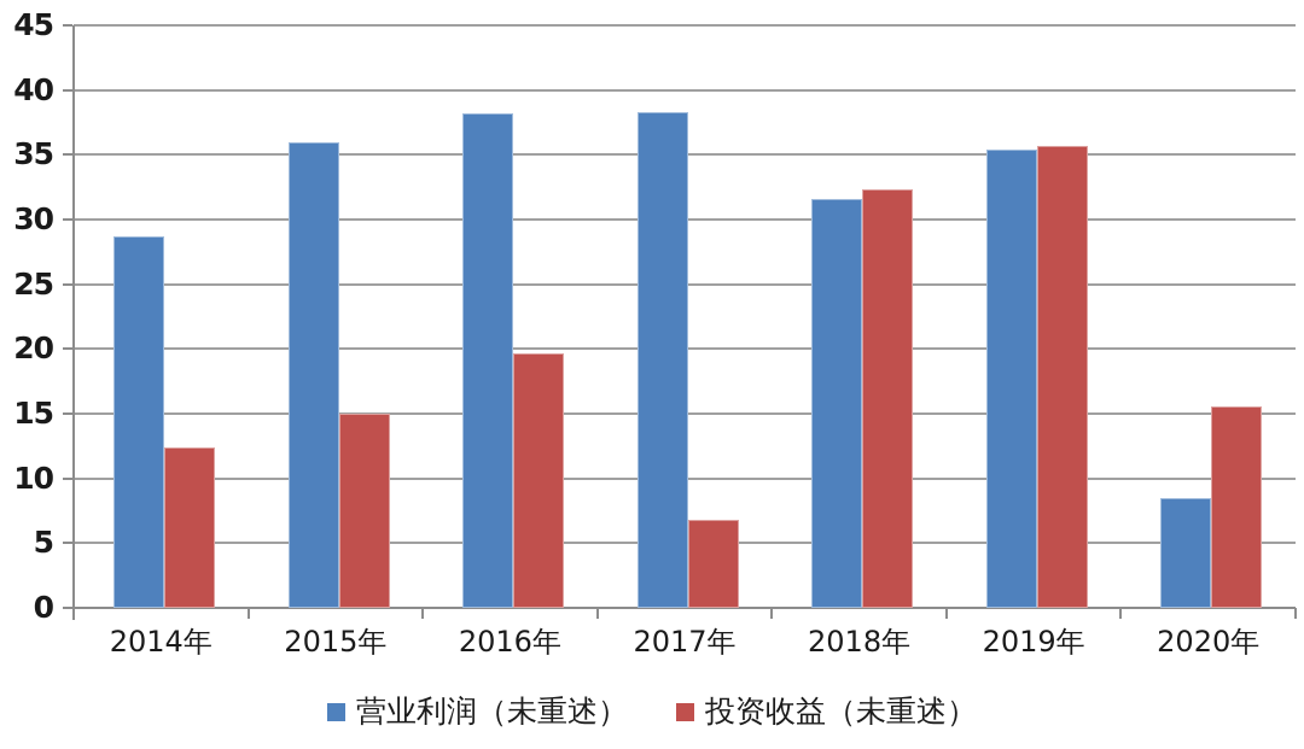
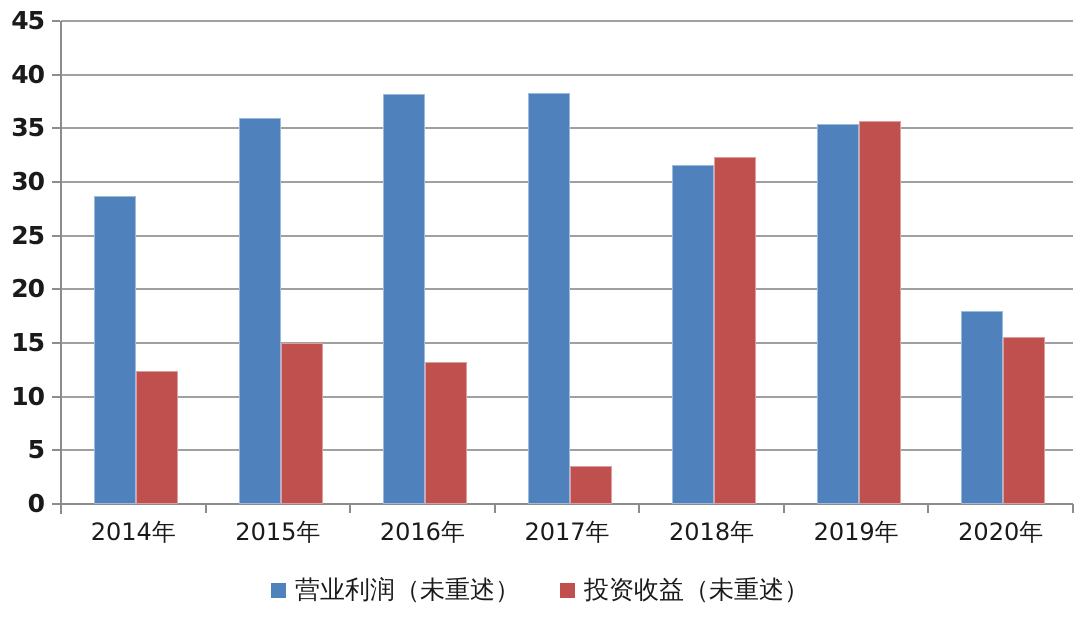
投资收益（未重述）/2016年: 19.7 -> 13.2
投资收益（未重述）/2017年: 6.8 -> 3.5
营业利润（未重述）/2020年: 8.5 -> 18.0
